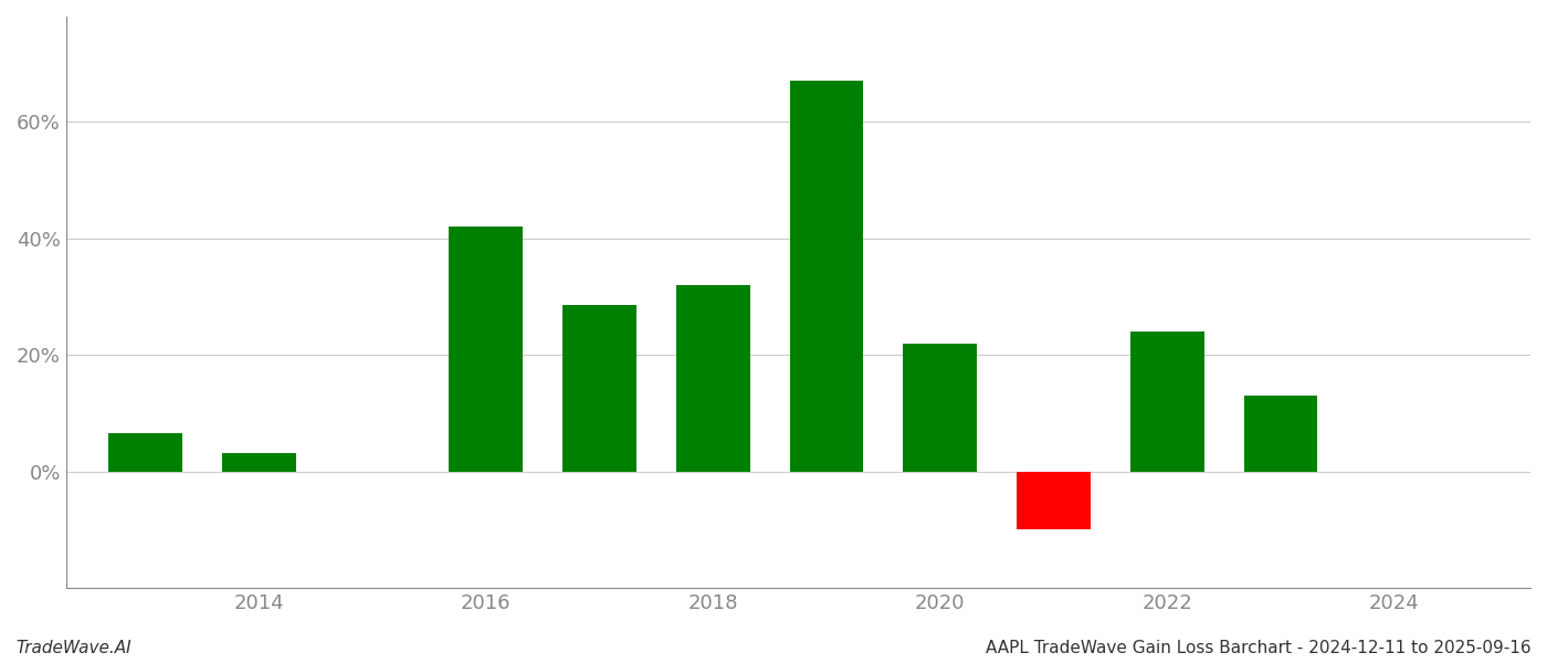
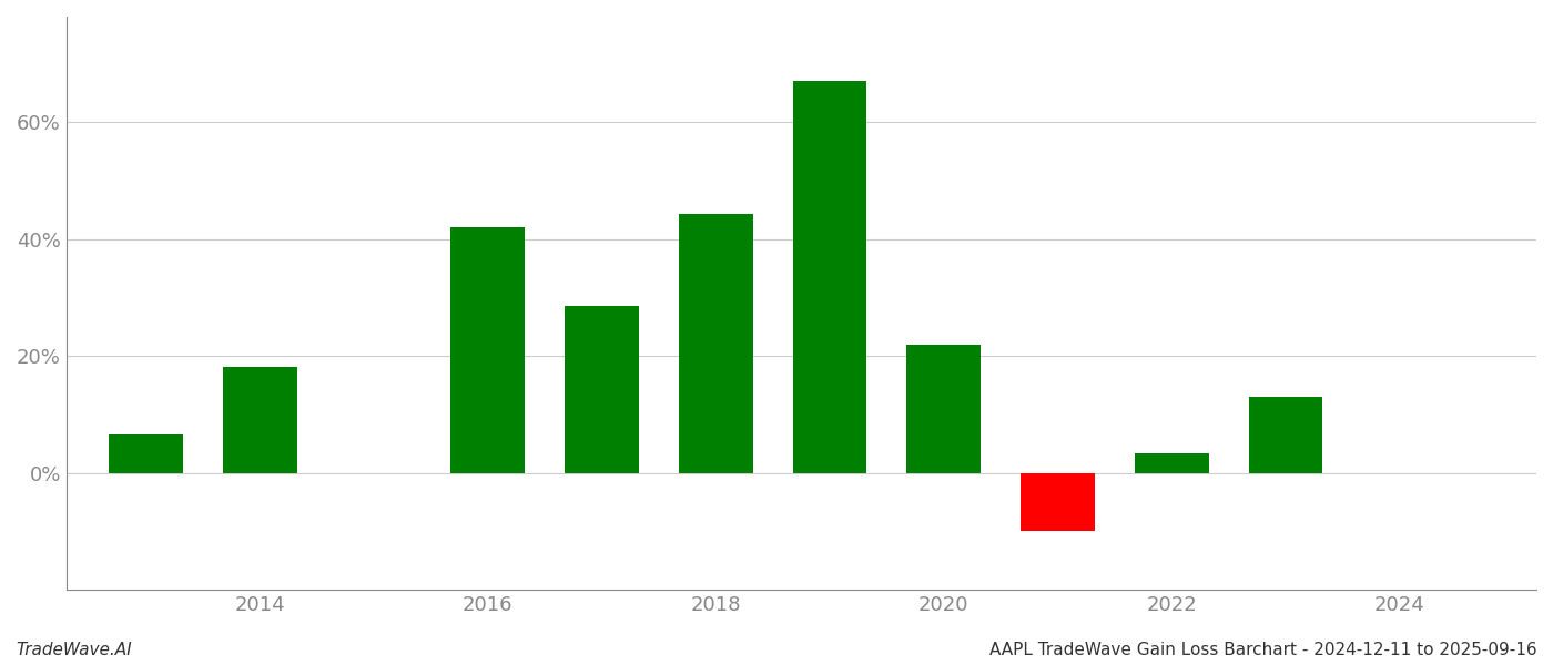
2014: 3.2% -> 18.2%
2018: 32.0% -> 44.2%
2022: 24.0% -> 3.4%
